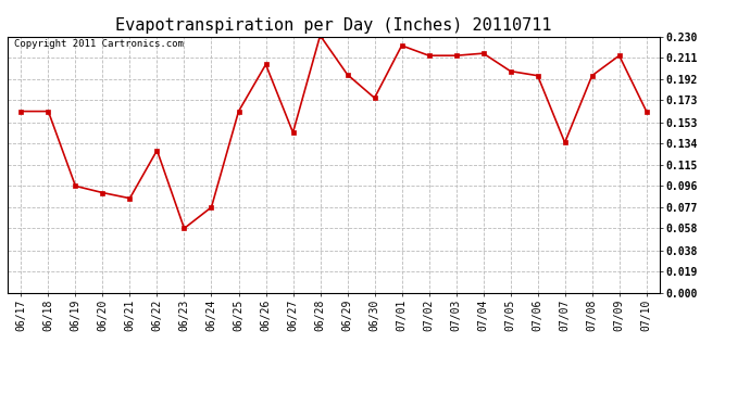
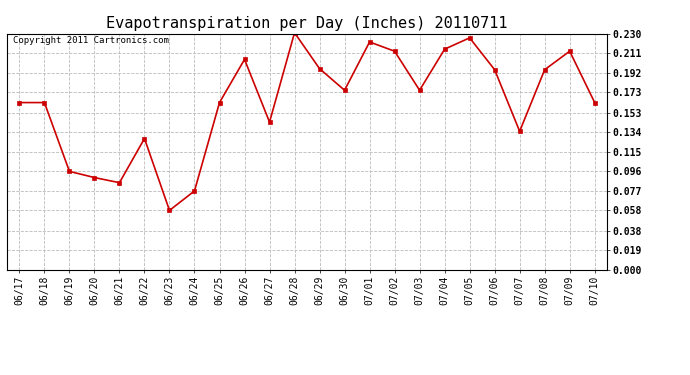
07/03: 0.213 -> 0.175
07/05: 0.199 -> 0.226
